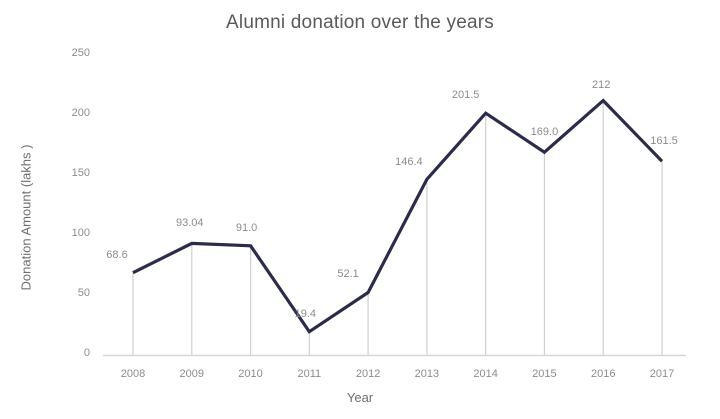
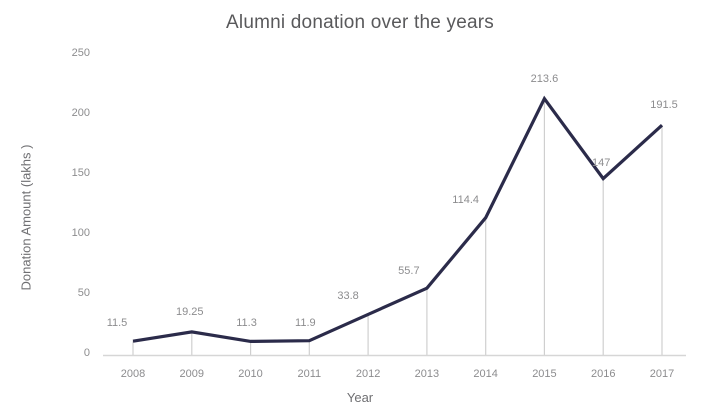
2008: 68.6 -> 11.5
2009: 93.04 -> 19.25
2010: 91.0 -> 11.3
2011: 19.4 -> 11.9
2012: 52.1 -> 33.8
2013: 146.4 -> 55.7
2014: 201.5 -> 114.4
2015: 169.0 -> 213.6
2016: 212 -> 147
2017: 161.5 -> 191.5
